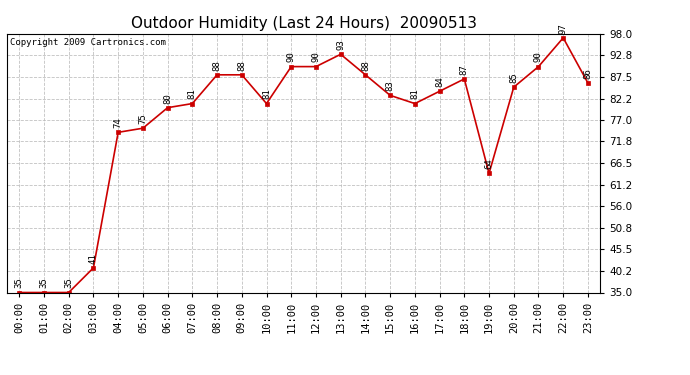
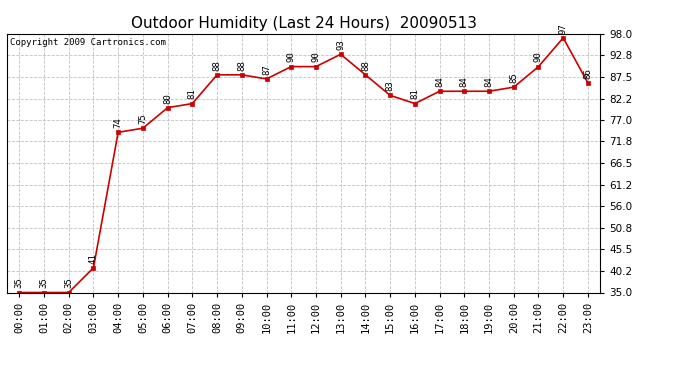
10:00: 81 -> 87
18:00: 87 -> 84
19:00: 64 -> 84
